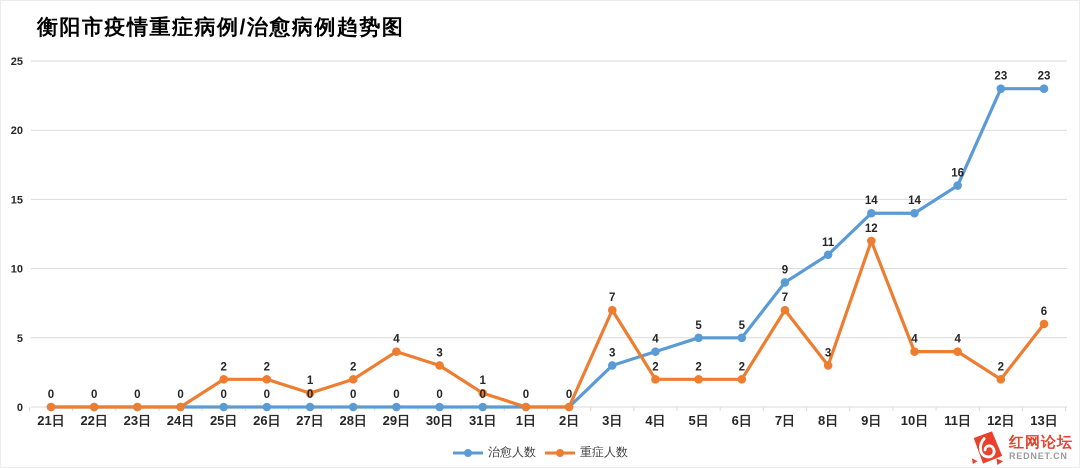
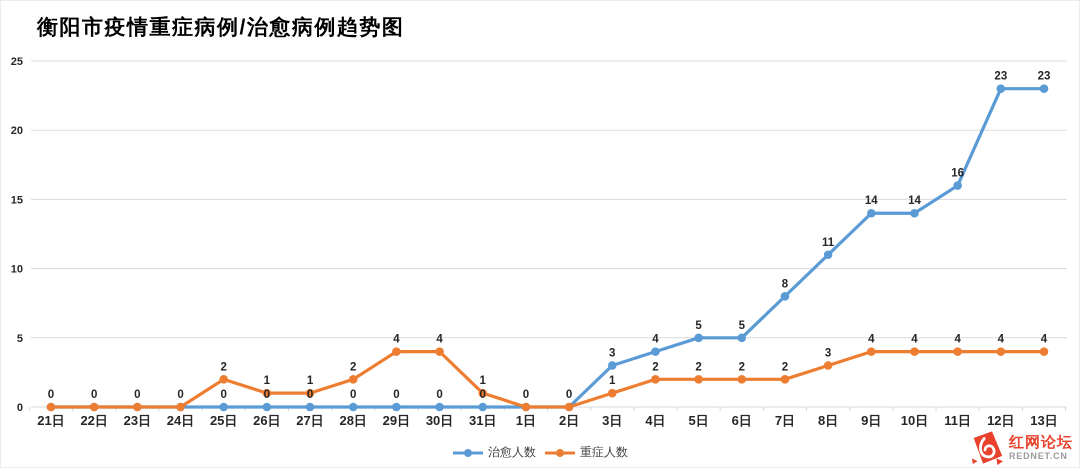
重症人数/26日: 2 -> 1
重症人数/30日: 3 -> 4
重症人数/3日: 7 -> 1
治愈人数/7日: 9 -> 8
重症人数/7日: 7 -> 2
重症人数/9日: 12 -> 4
重症人数/12日: 2 -> 4
重症人数/13日: 6 -> 4
